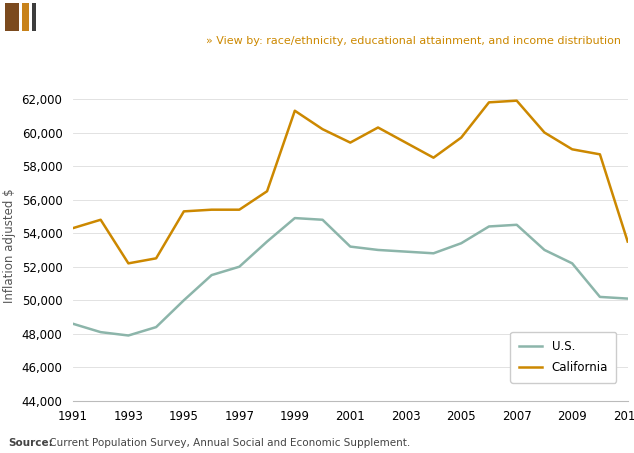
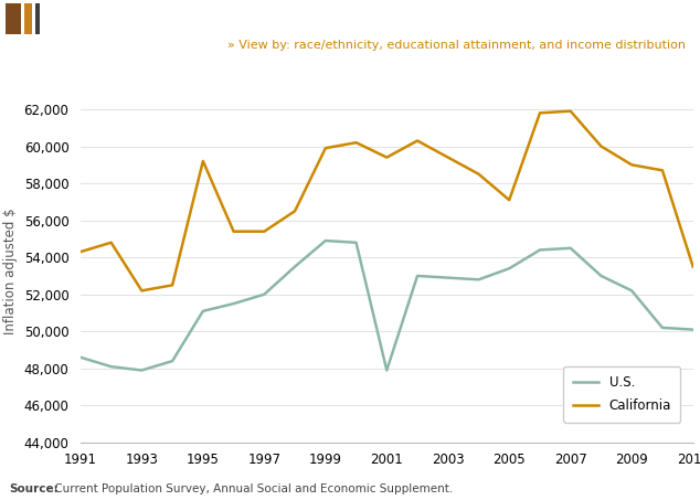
U.S./1995: 50,000 -> 51,100
California/1995: 55,300 -> 59,200
California/1999: 61,300 -> 59,900
U.S./2001: 53,200 -> 47,900
California/2005: 59,700 -> 57,100
